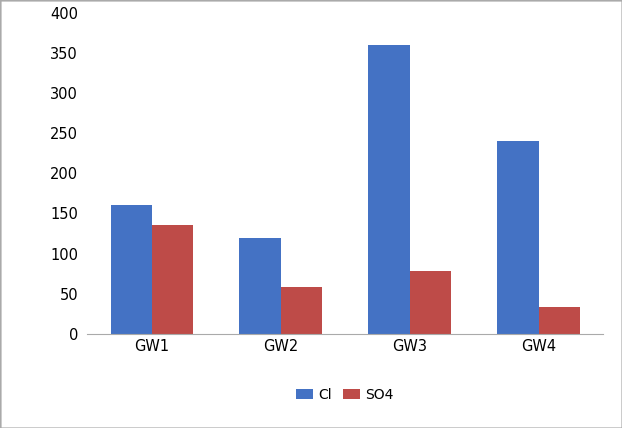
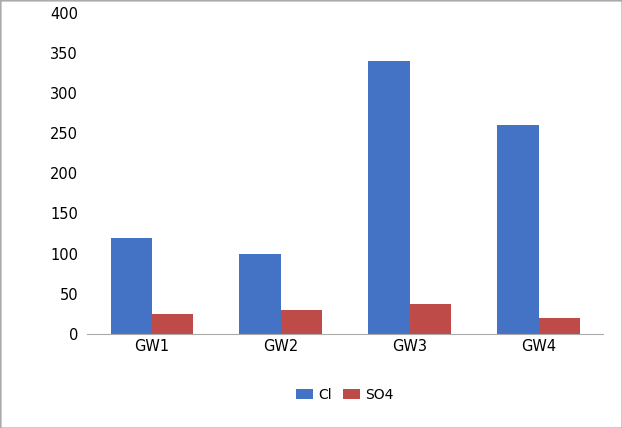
Cl/GW1: 160 -> 120
SO4/GW1: 136 -> 25
Cl/GW2: 120 -> 100
SO4/GW2: 58 -> 30
Cl/GW3: 360 -> 340
SO4/GW3: 78 -> 37
Cl/GW4: 240 -> 260
SO4/GW4: 34 -> 20
